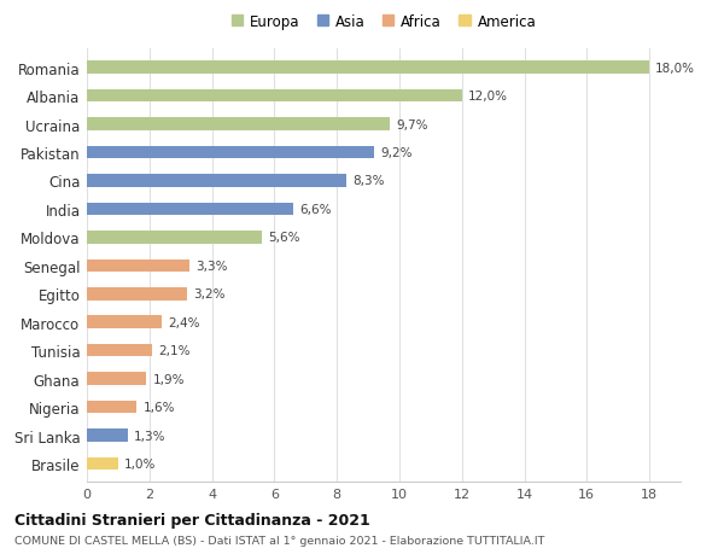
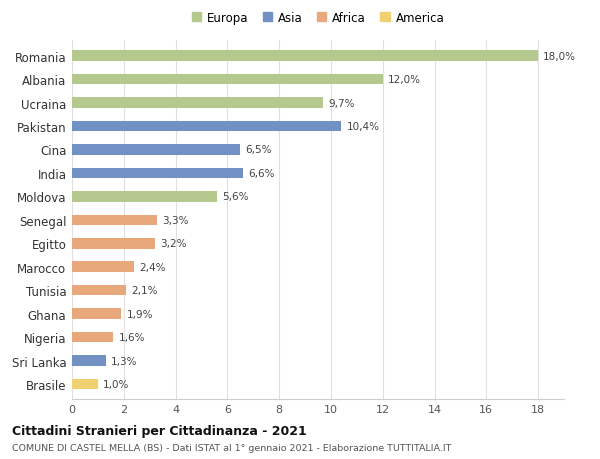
Pakistan: 9,2% -> 10,4%
Cina: 8,3% -> 6,5%
